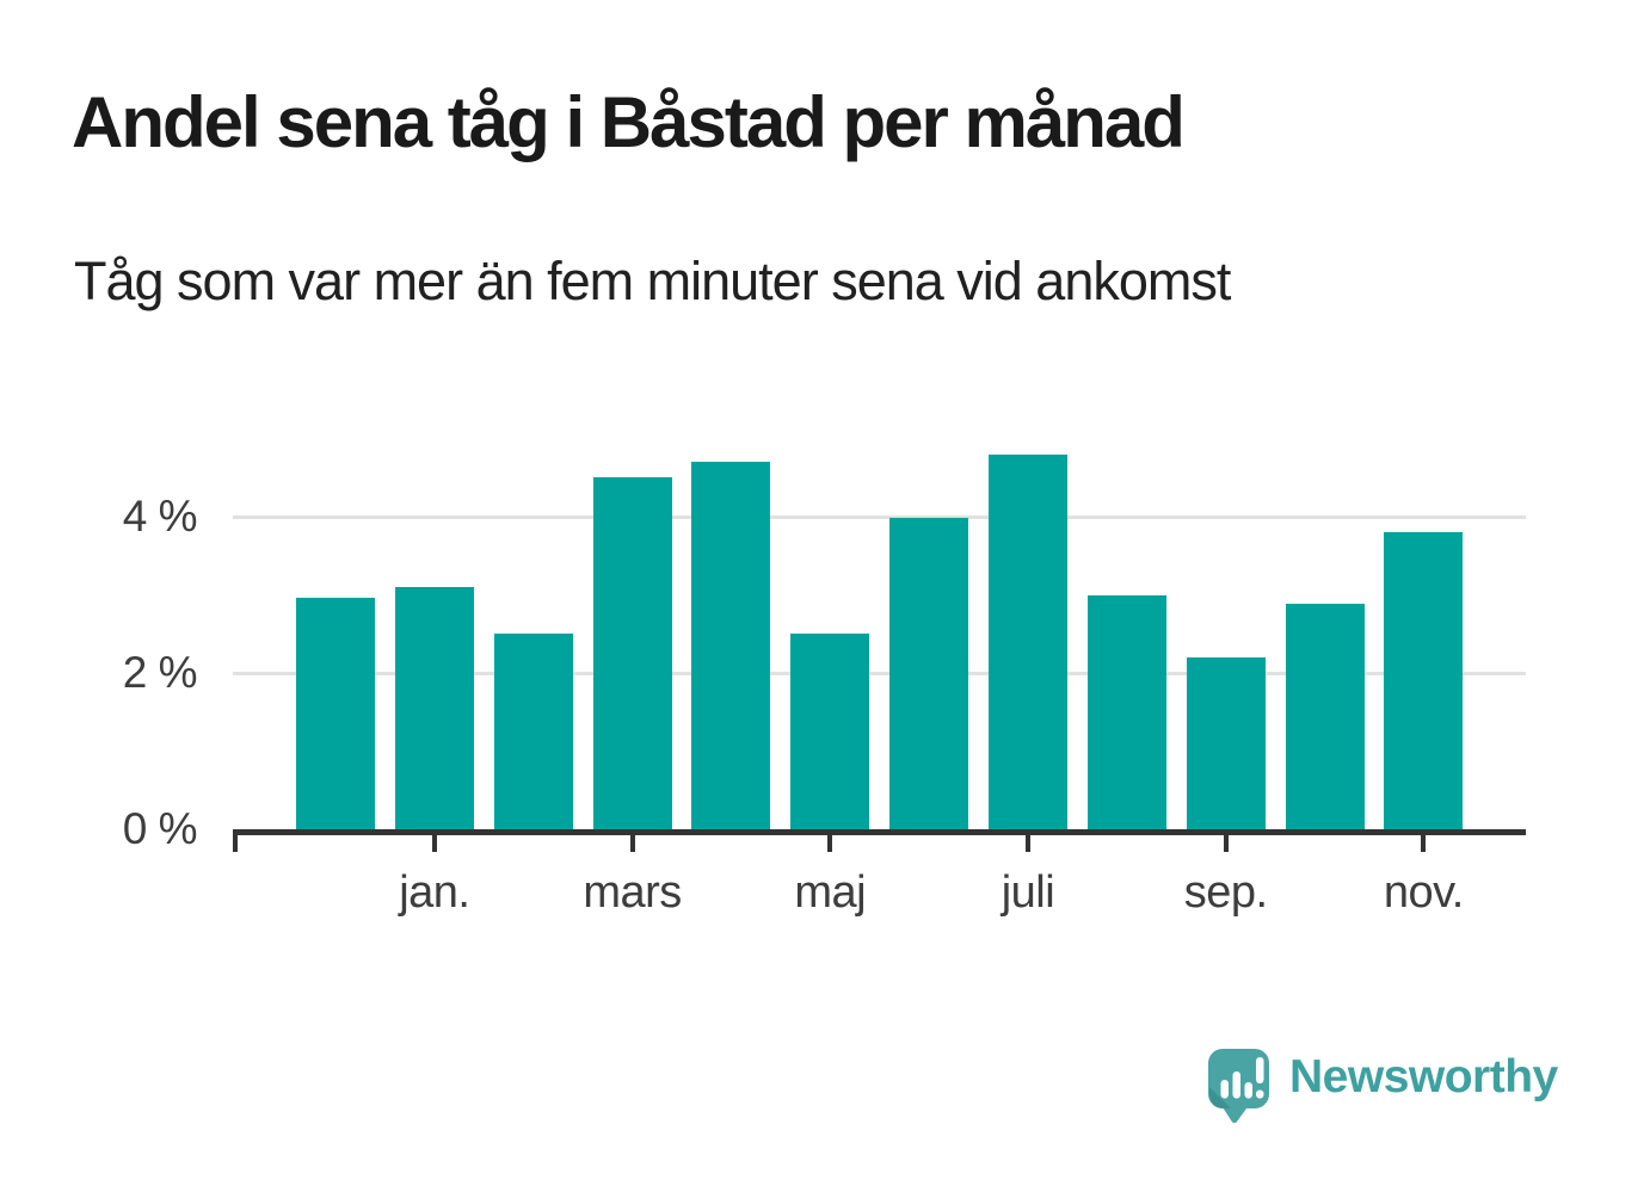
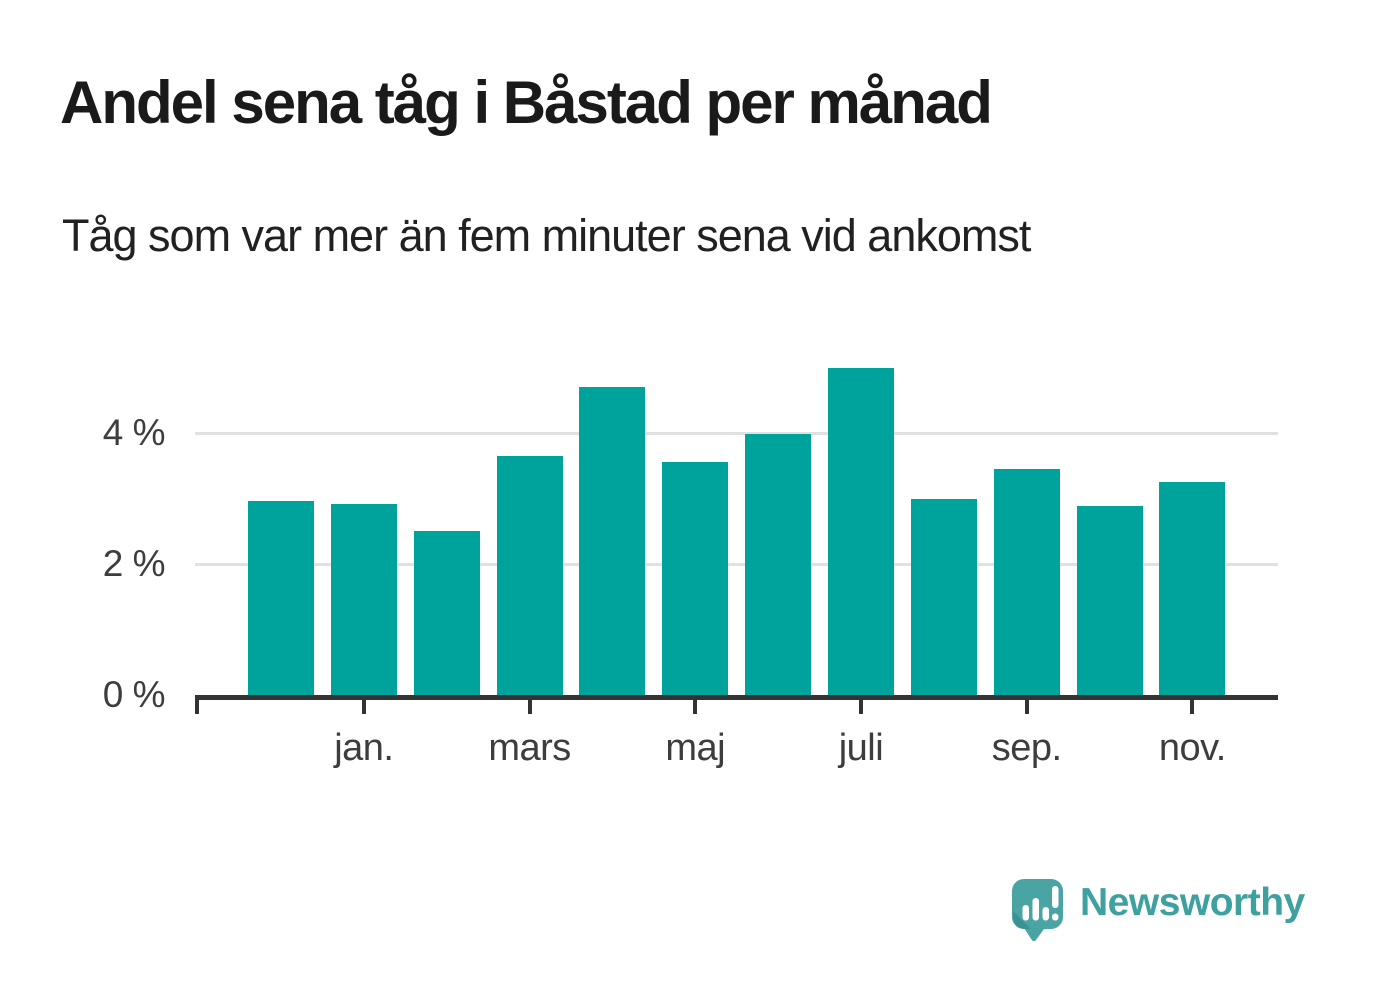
jan.: 3.1% -> 2.9%
mars: 4.5% -> 3.6%
maj: 2.5% -> 3.5%
juli: 4.8% -> 5.0%
sep.: 2.2% -> 3.5%
nov.: 3.8% -> 3.2%
